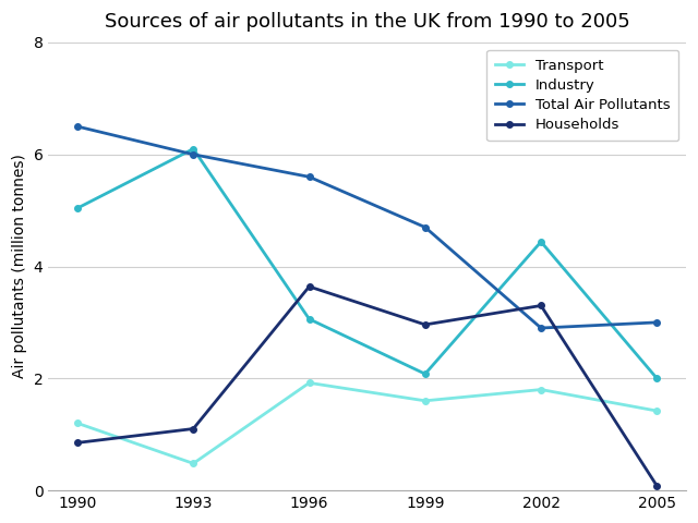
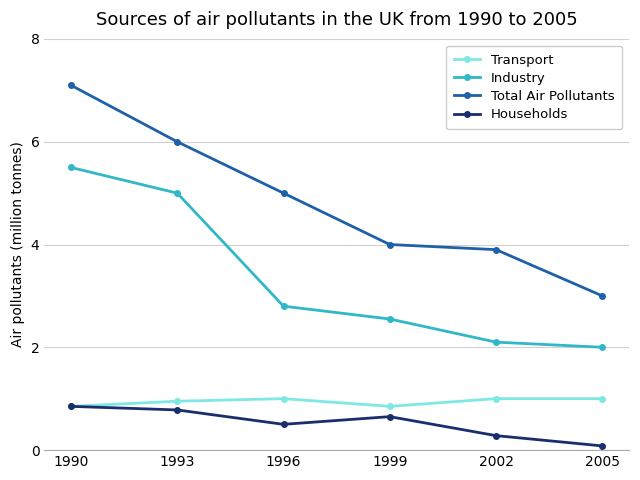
Transport/1990: 1.20 -> 0.85
Industry/1990: 5.04 -> 5.50
Total Air Pollutants/1990: 6.5 -> 7.1
Transport/1993: 0.48 -> 0.95
Industry/1993: 6.10 -> 5.00
Households/1993: 1.10 -> 0.78
Transport/1996: 1.92 -> 1.00
Industry/1996: 3.06 -> 2.80
Total Air Pollutants/1996: 5.6 -> 5.0
Households/1996: 3.64 -> 0.50
Transport/1999: 1.60 -> 0.85
Industry/1999: 2.08 -> 2.55
Total Air Pollutants/1999: 4.7 -> 4.0
Households/1999: 2.96 -> 0.65
Transport/2002: 1.80 -> 1.00
Industry/2002: 4.44 -> 2.10
Total Air Pollutants/2002: 2.9 -> 3.9
Households/2002: 3.30 -> 0.28
Transport/2005: 1.42 -> 1.00
